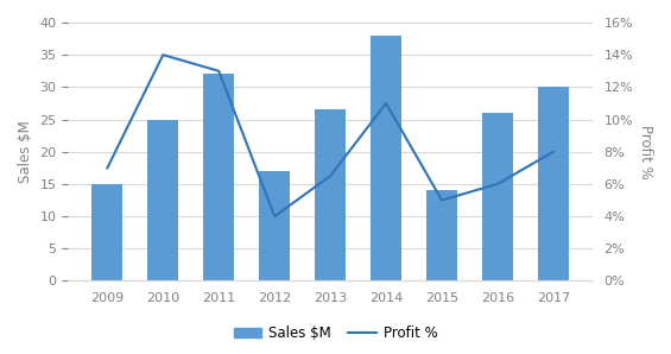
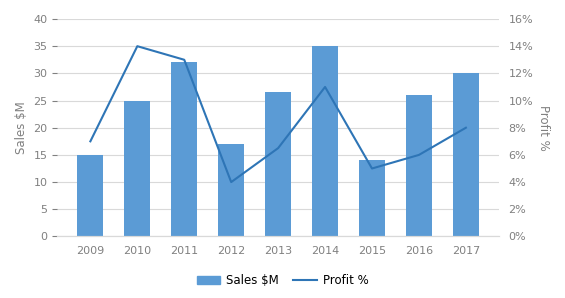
Sales $M/2014: 38.0 -> 35.0
